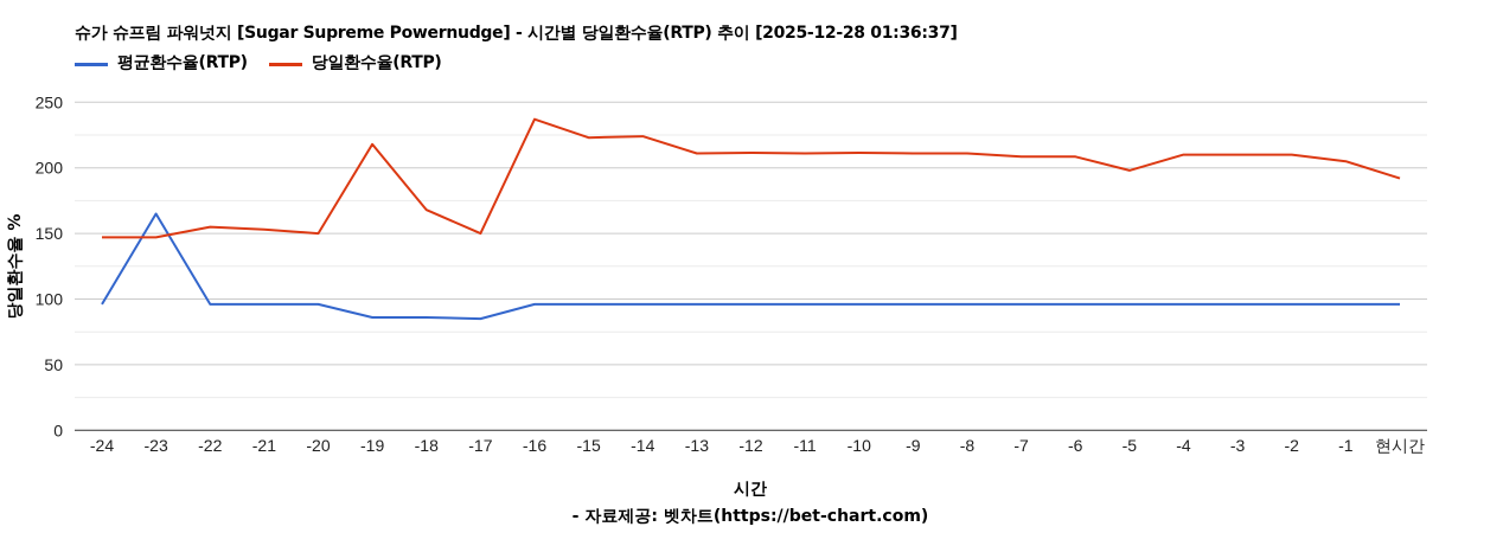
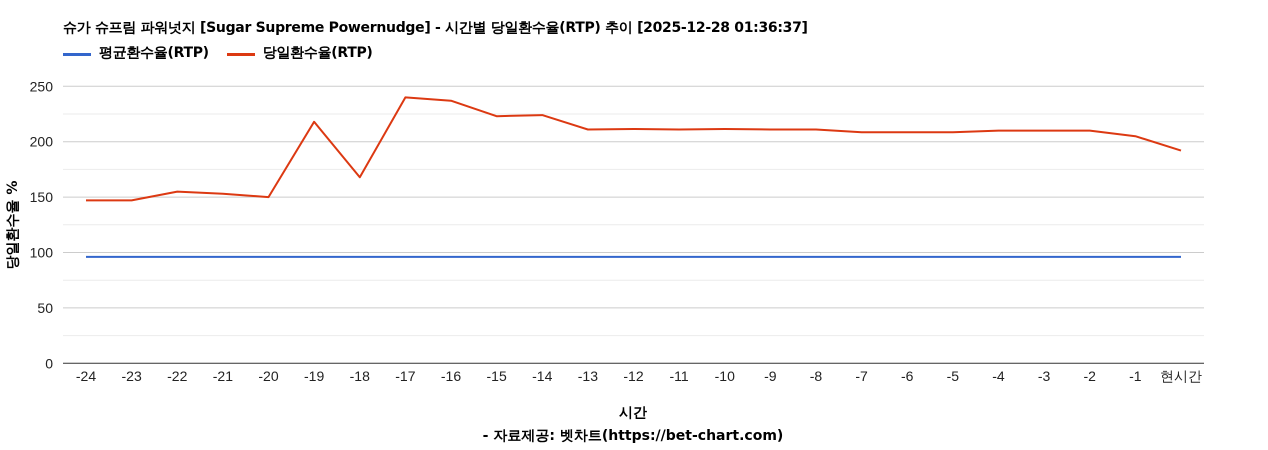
평균환수율(RTP)/-23: 165 -> 96
평균환수율(RTP)/-19: 86 -> 96
평균환수율(RTP)/-18: 86 -> 96
평균환수율(RTP)/-17: 85 -> 96
당일환수율(RTP)/-17: 150 -> 240
당일환수율(RTP)/-5: 198 -> 208
